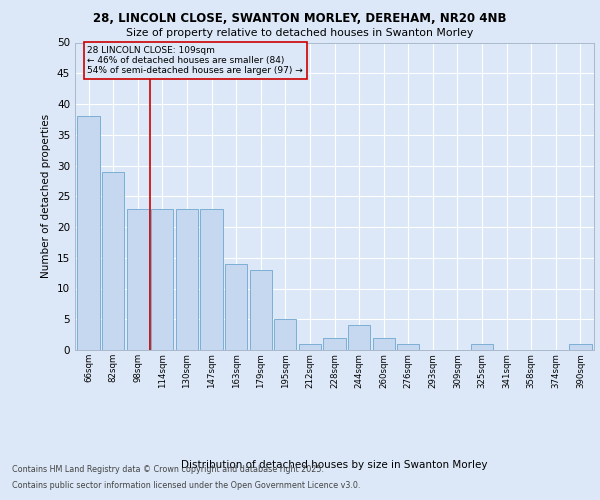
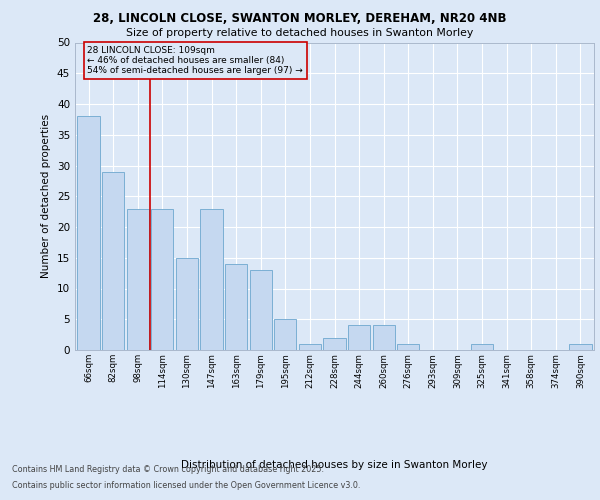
130sqm: 23 -> 15
260sqm: 2 -> 4
